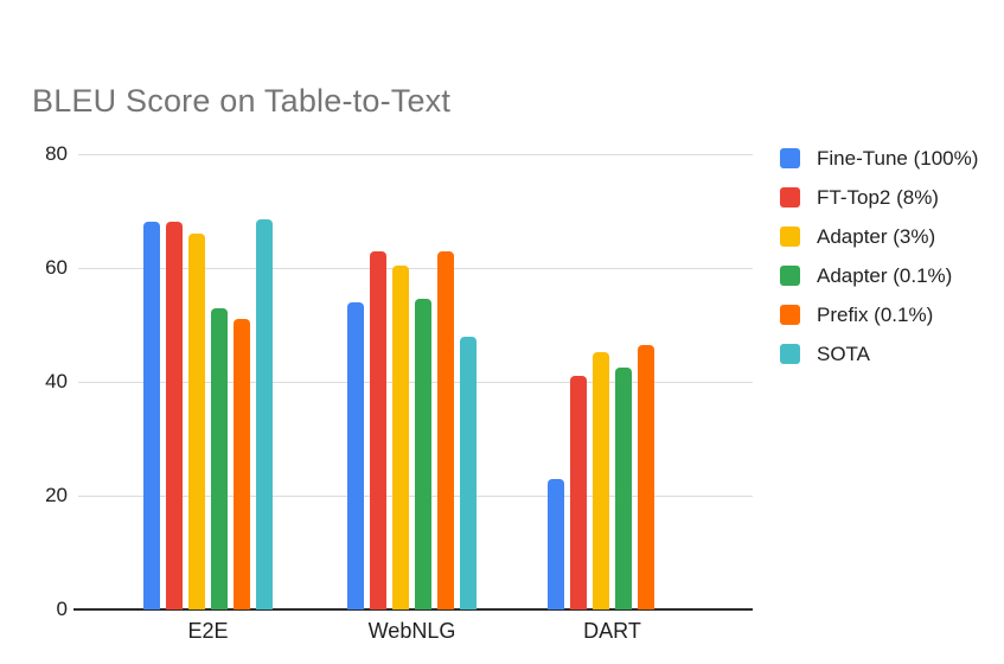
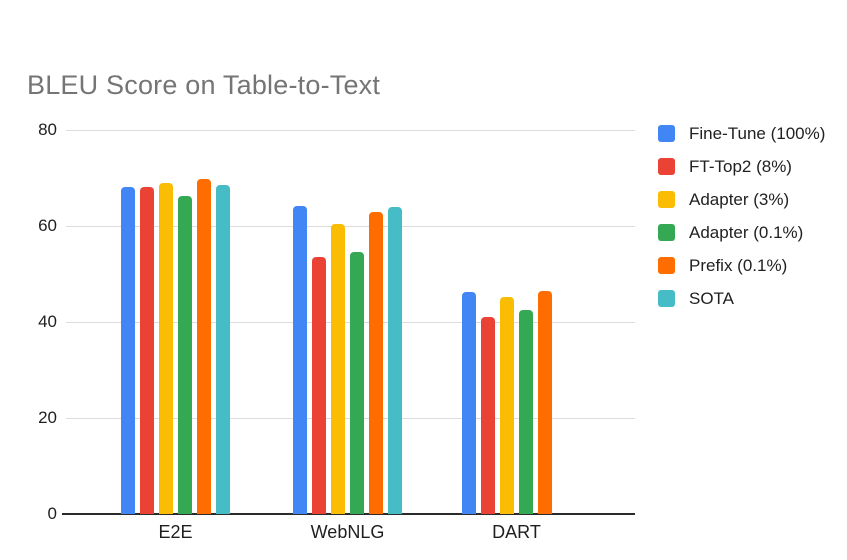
Adapter (3%)/E2E: 66 -> 69
Adapter (0.1%)/E2E: 53 -> 66
Prefix (0.1%)/E2E: 51 -> 70
Fine-Tune (100%)/WebNLG: 54 -> 64
FT-Top2 (8%)/WebNLG: 63 -> 54
SOTA/WebNLG: 48 -> 64
Fine-Tune (100%)/DART: 23 -> 46
